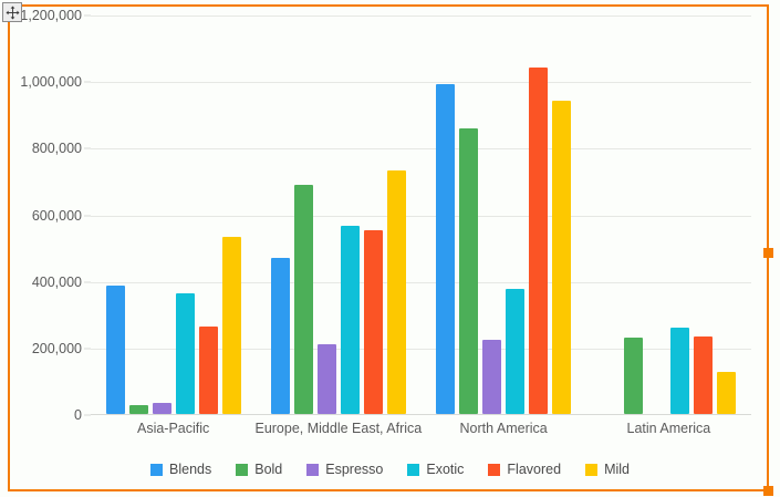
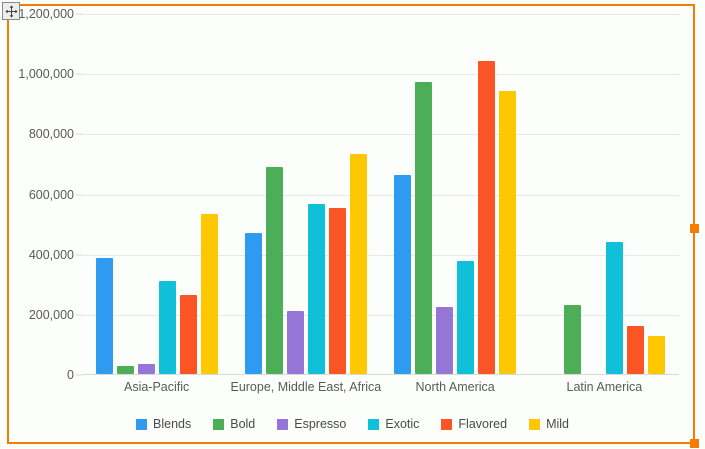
Exotic/Asia-Pacific: 360000 -> 310000
Blends/North America: 990000 -> 660000
Bold/North America: 860000 -> 970000
Exotic/Latin America: 260000 -> 440000
Flavored/Latin America: 230000 -> 160000
